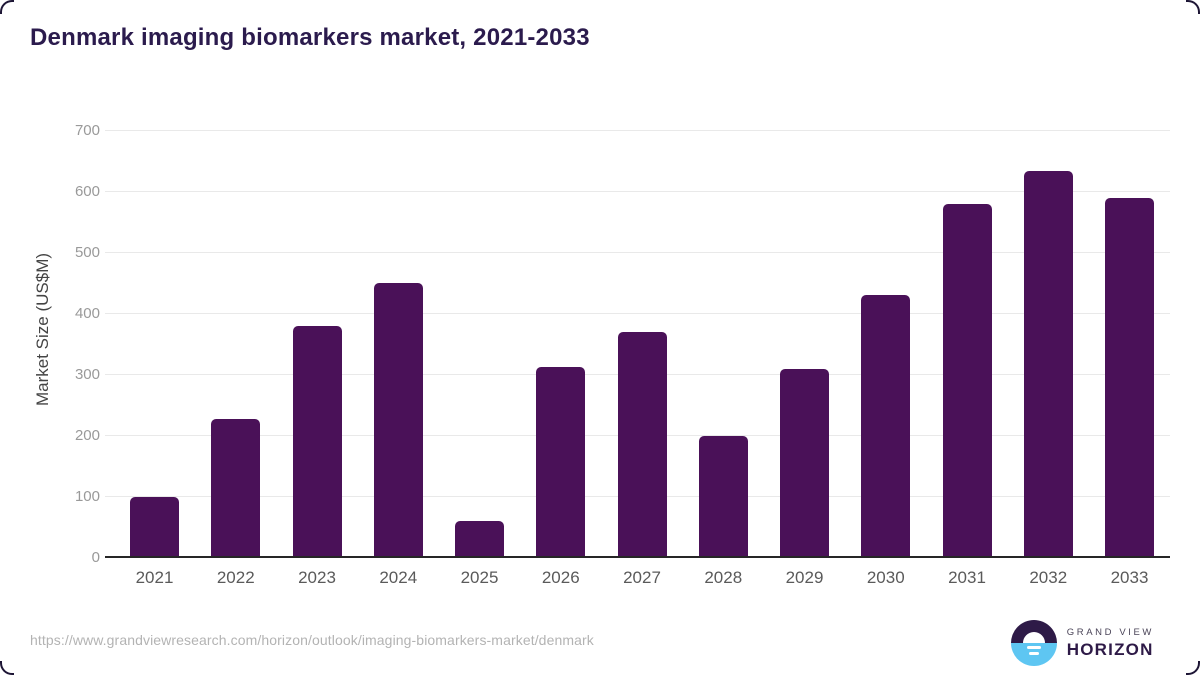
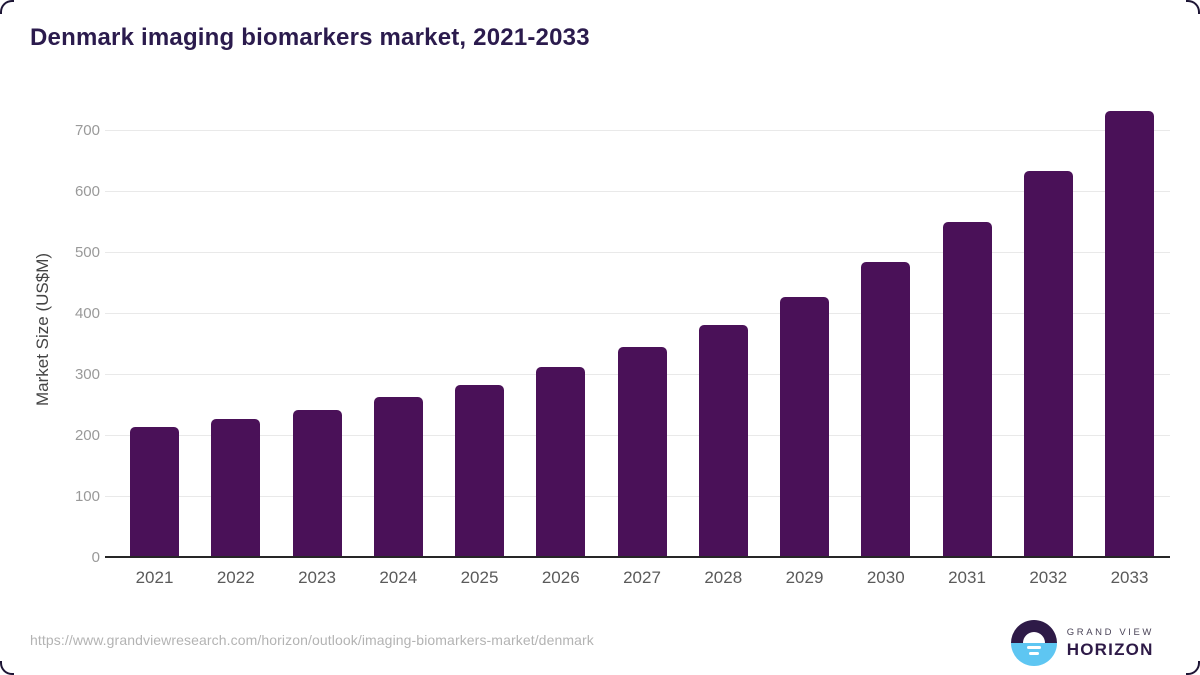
2021: 100 -> 210
2023: 380 -> 240
2024: 450 -> 260
2025: 60 -> 280
2027: 370 -> 340
2028: 200 -> 380
2029: 310 -> 430
2030: 430 -> 480
2031: 580 -> 550
2033: 590 -> 730
